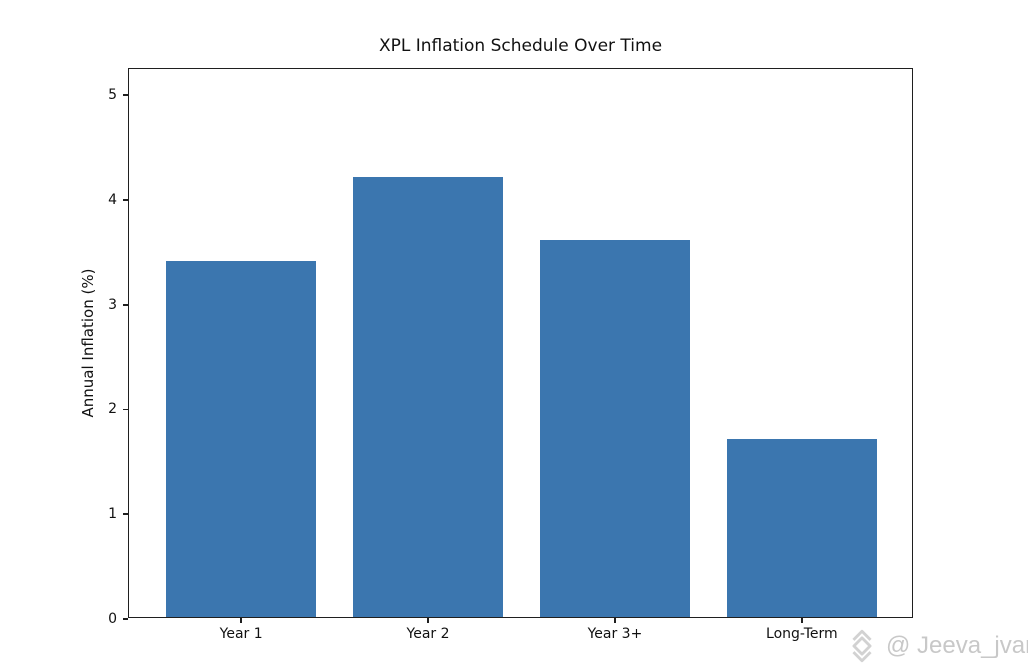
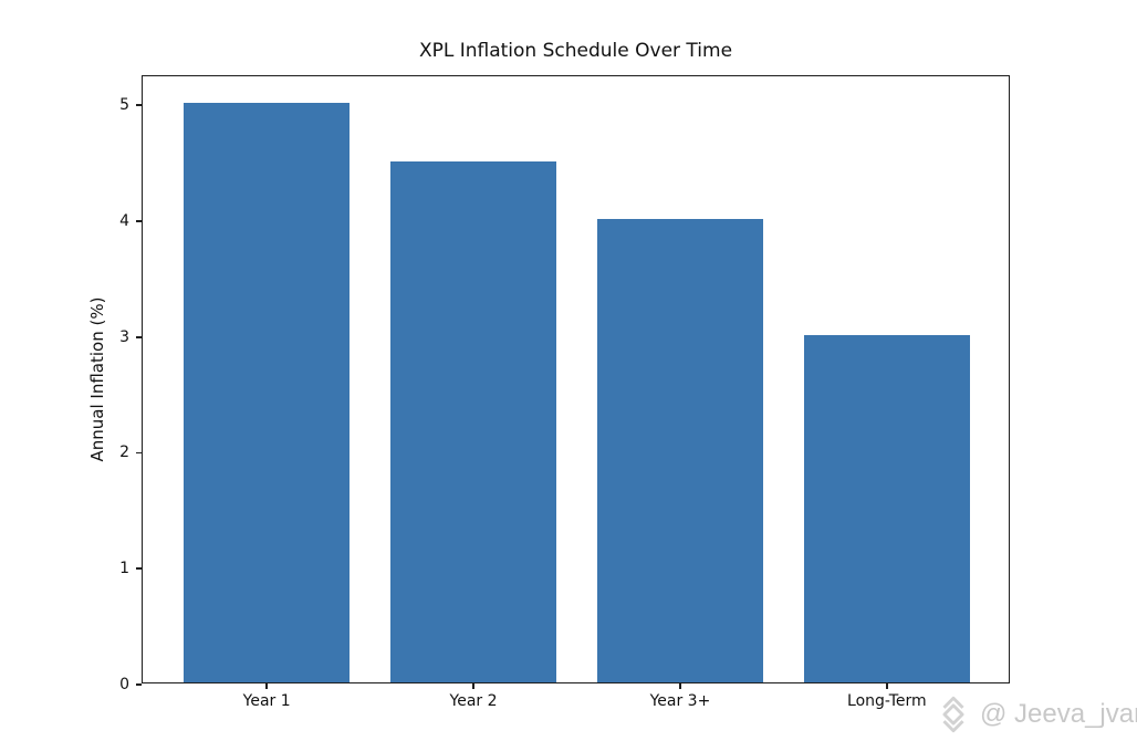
Year 1: 3.4 -> 5.0
Year 2: 4.2 -> 4.5
Year 3+: 3.6 -> 4.0
Long-Term: 1.7 -> 3.0
